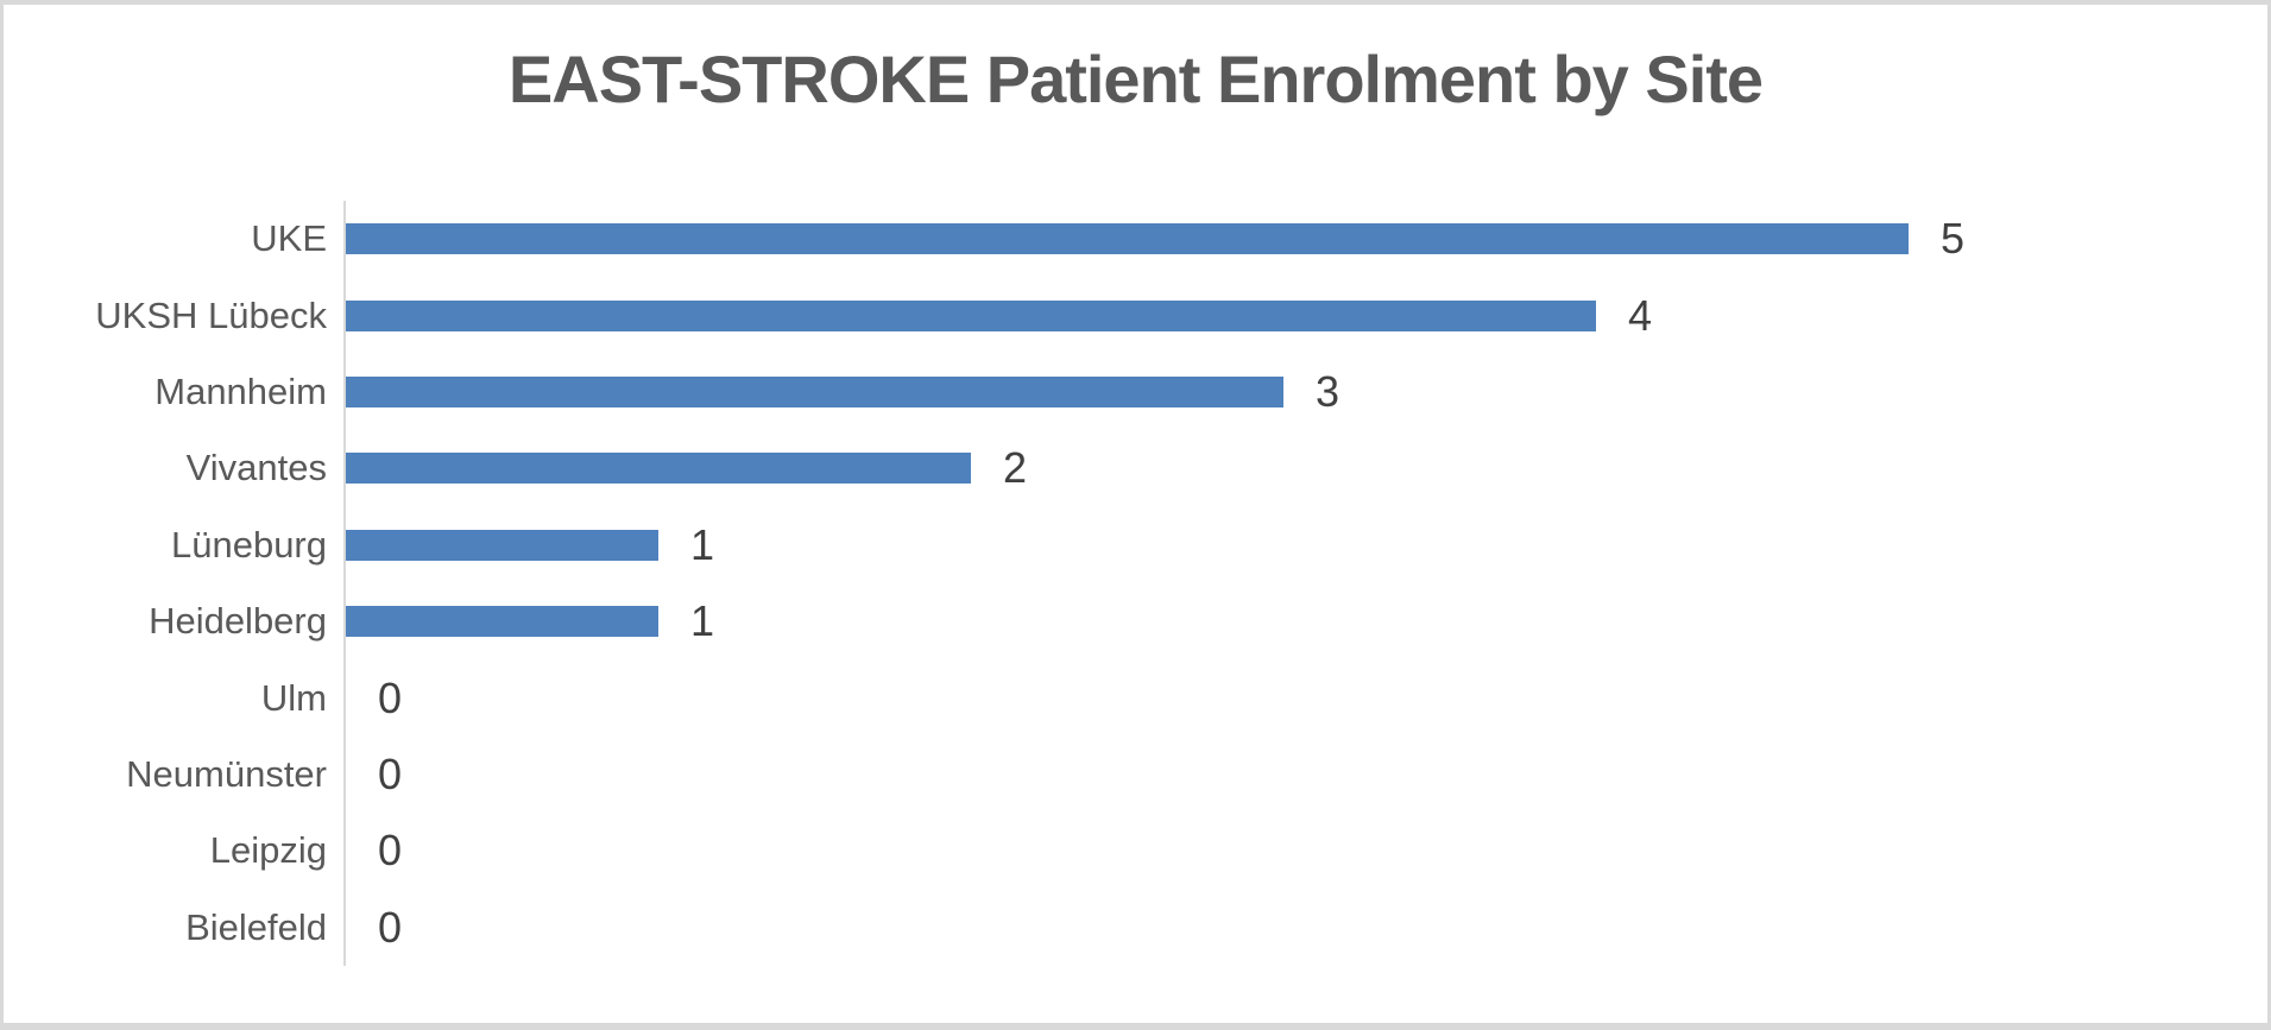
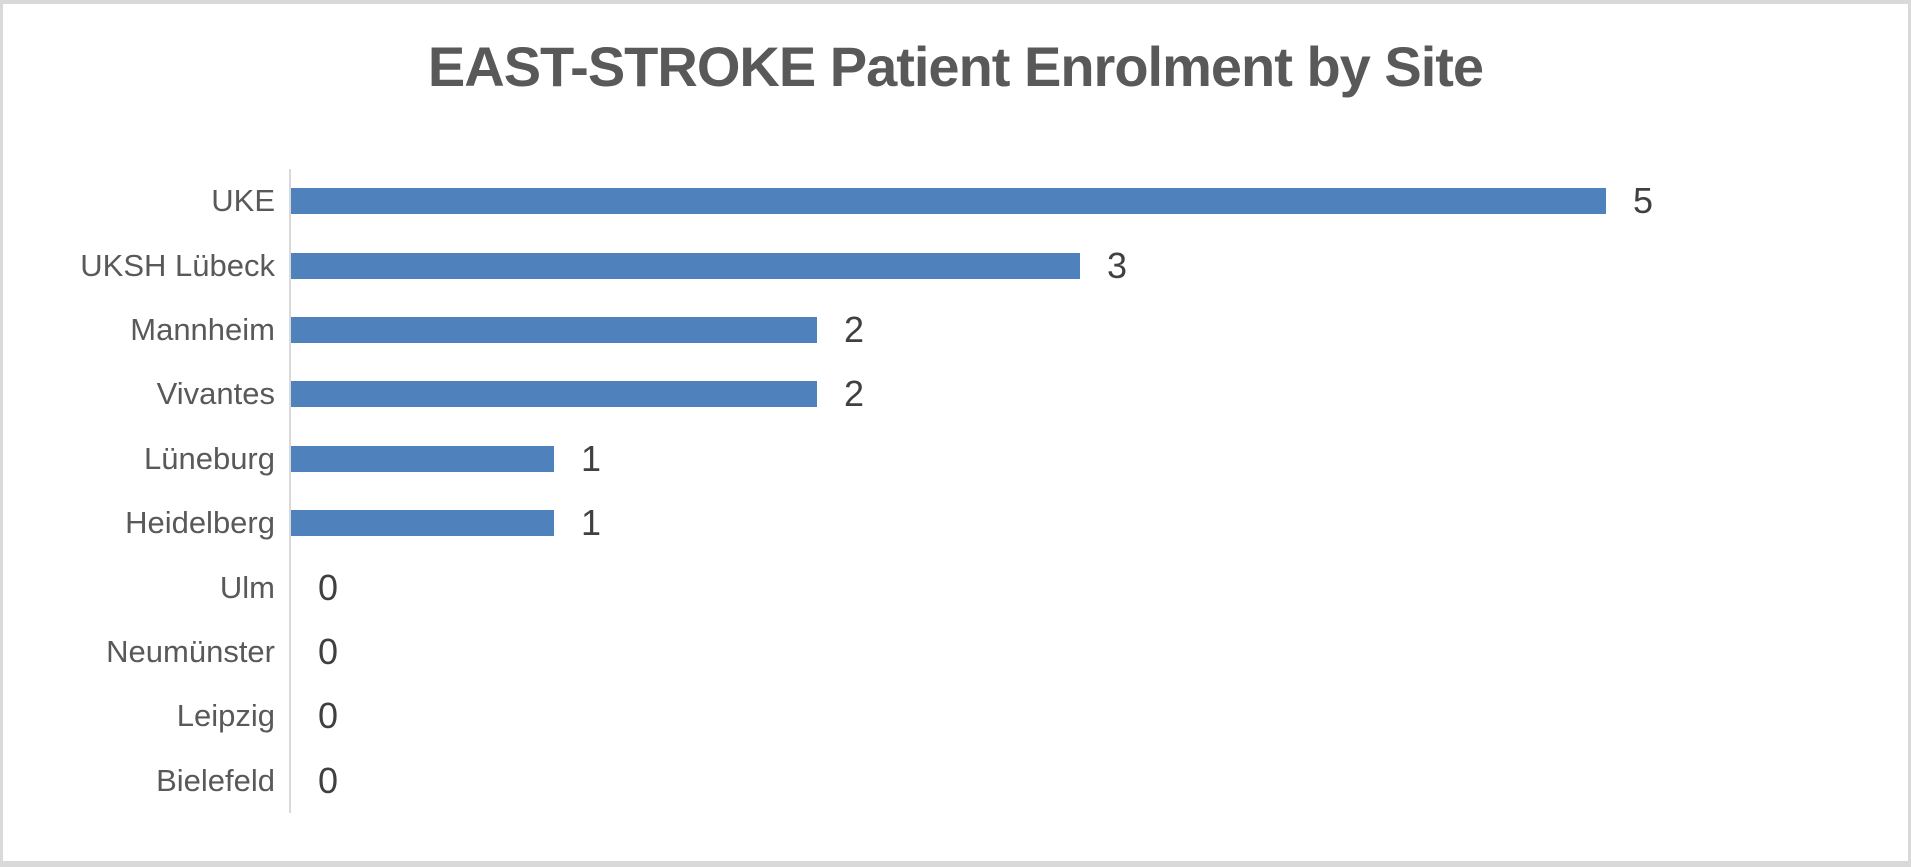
UKSH Lübeck: 4 -> 3
Mannheim: 3 -> 2
